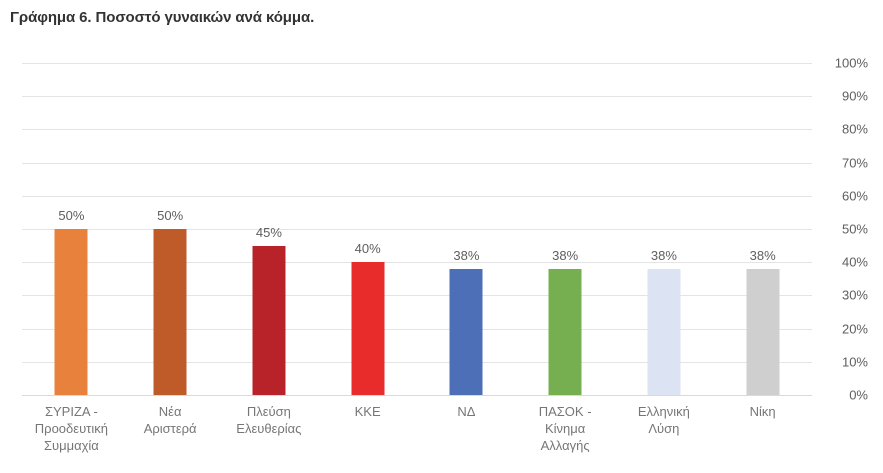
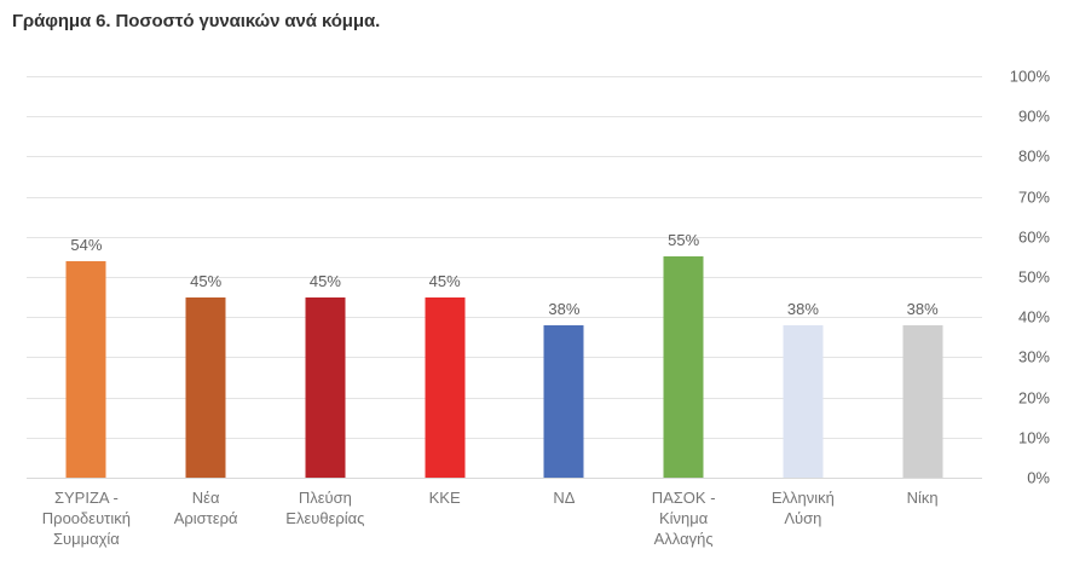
ΣΥΡΙΖΑ - Προοδευτική Συμμαχία: 50% -> 54%
Νέα Αριστερά: 50% -> 45%
ΚΚΕ: 40% -> 45%
ΠΑΣΟΚ - Κίνημα Αλλαγής: 38% -> 55%
